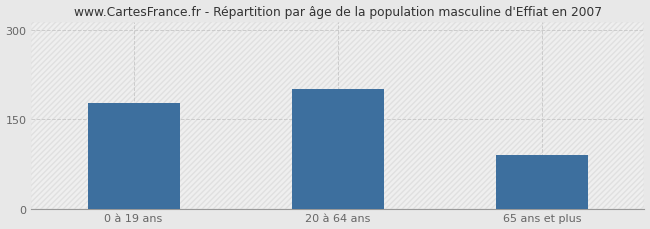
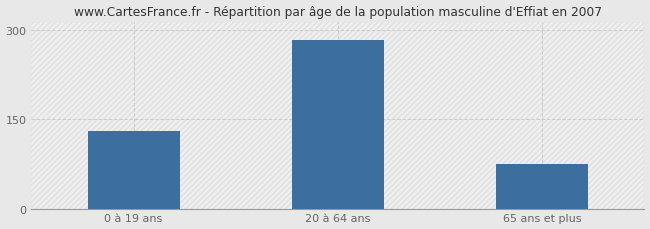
0 à 19 ans: 178 -> 130
20 à 64 ans: 202 -> 284
65 ans et plus: 90 -> 75
